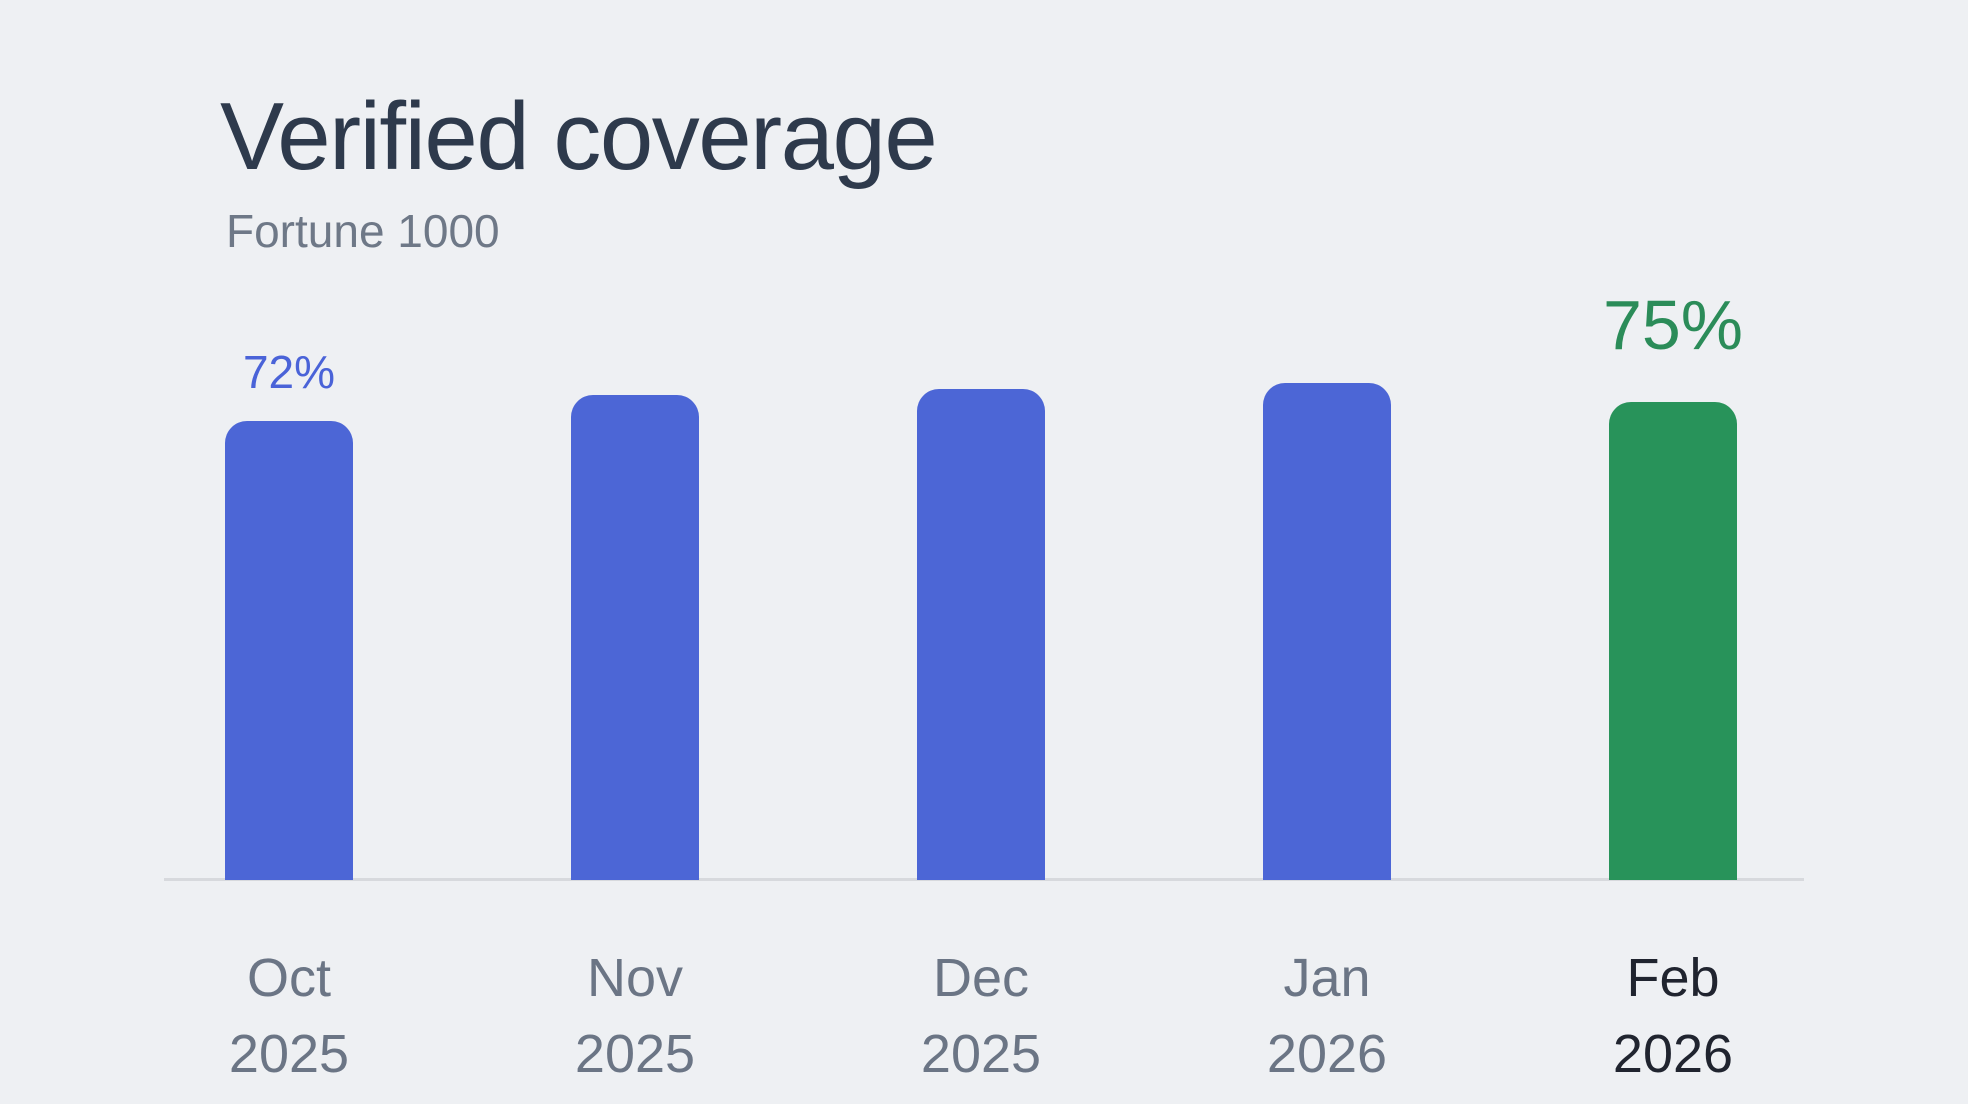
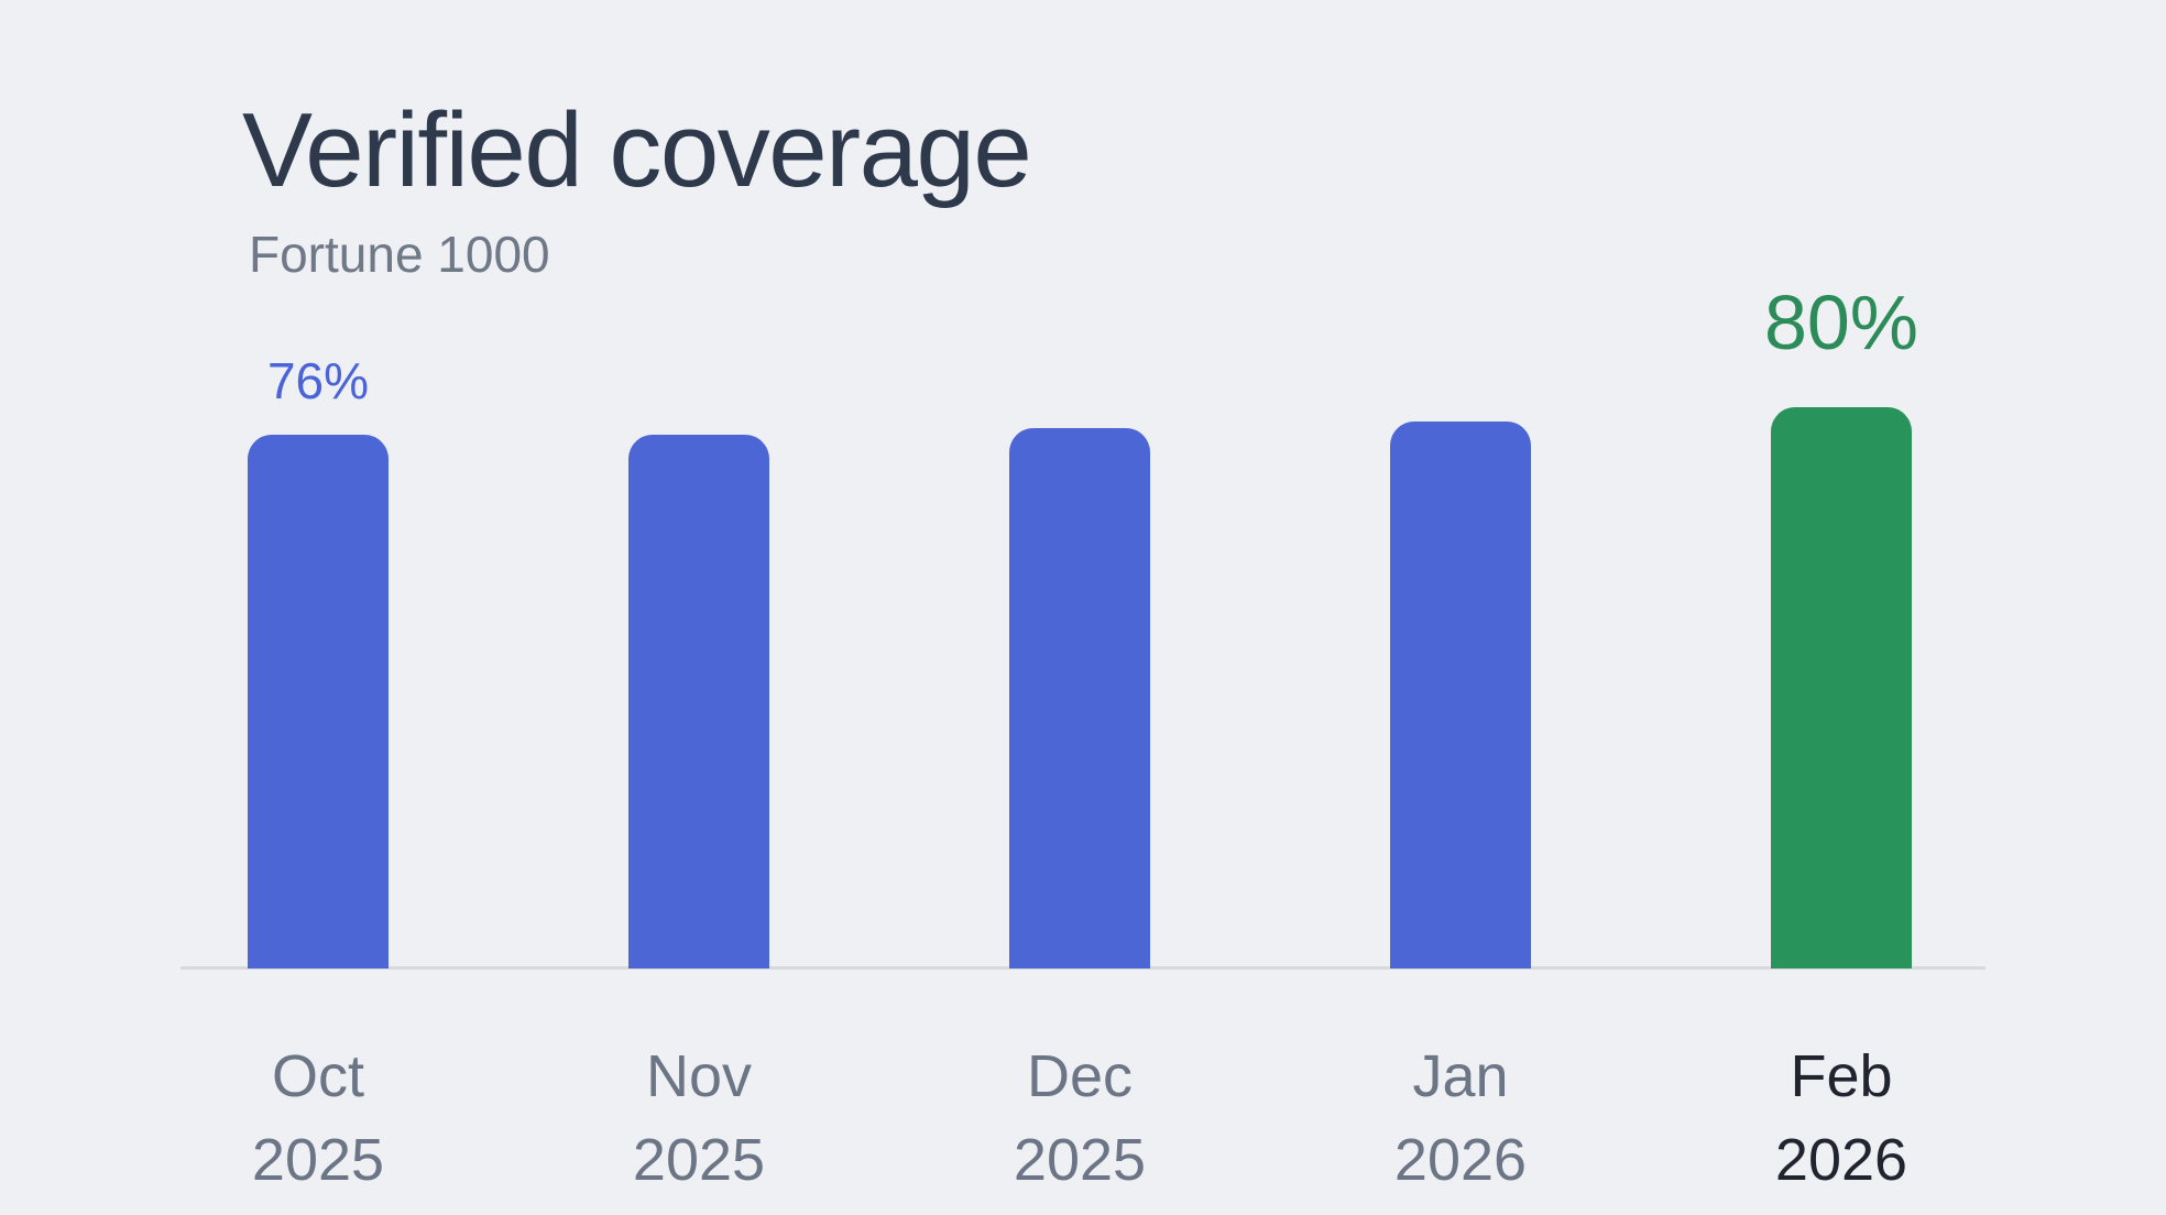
Oct 2025: 72% -> 76%
Feb 2026: 75% -> 80%
